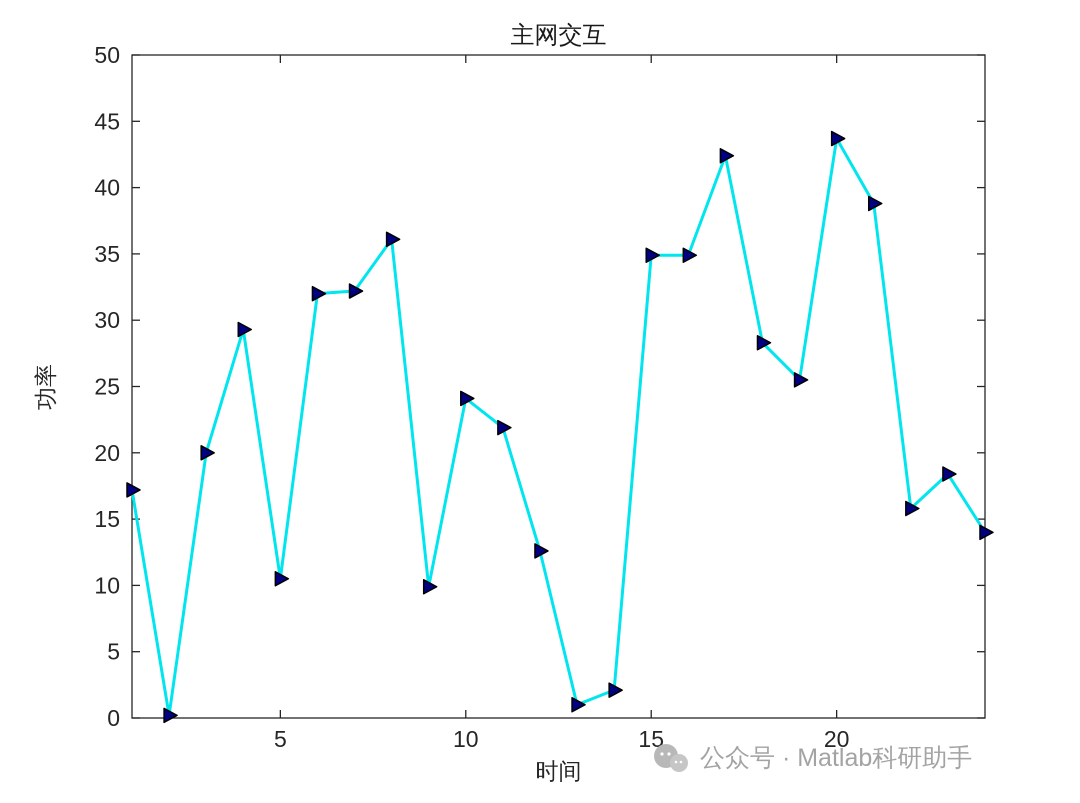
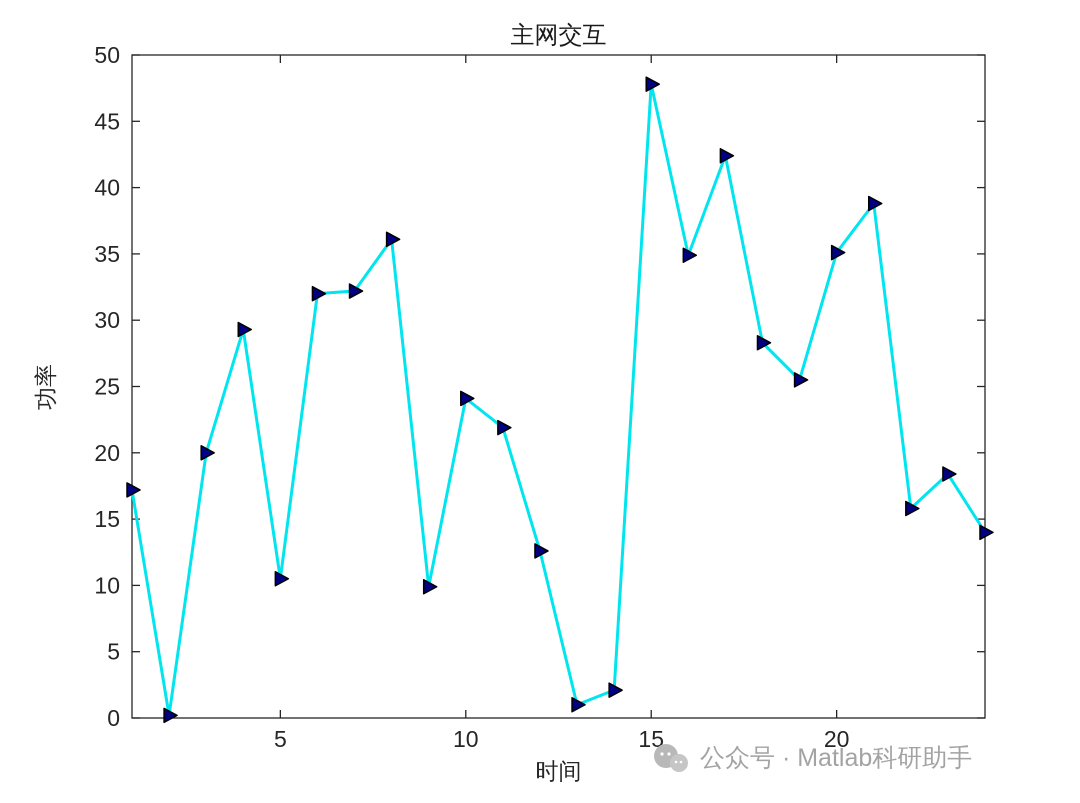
15: 34.9 -> 47.8
20: 43.7 -> 35.1
